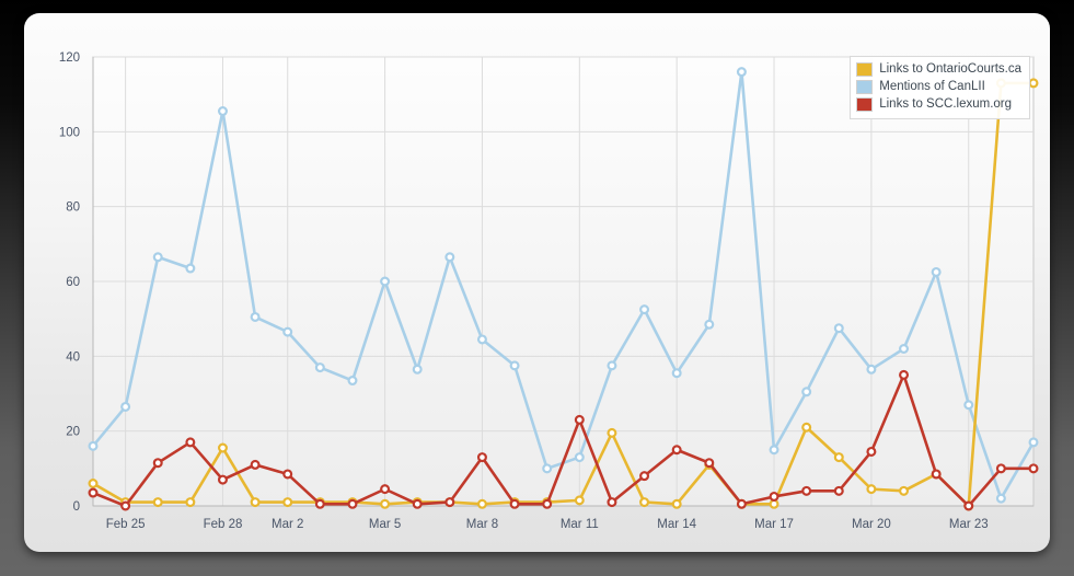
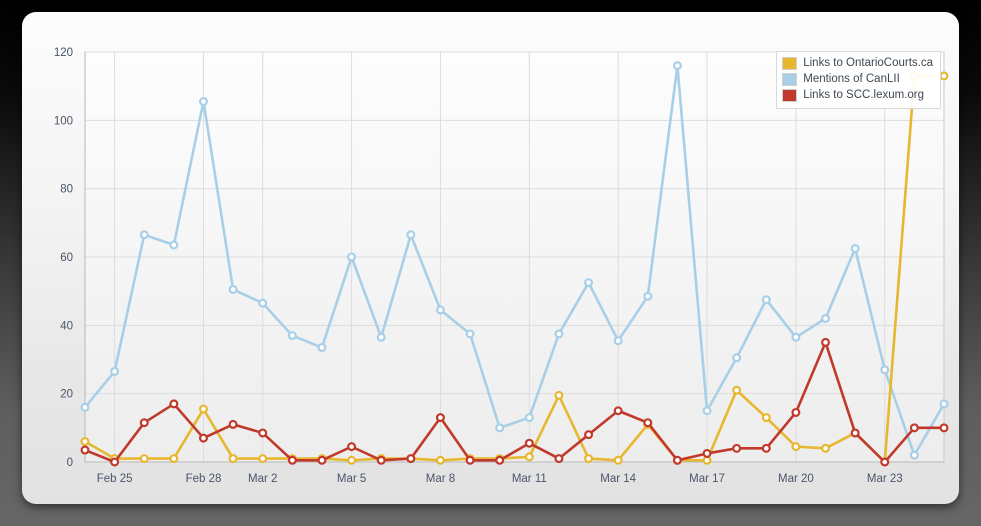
Links to SCC.lexum.org/Mar 11: 23 -> 6
